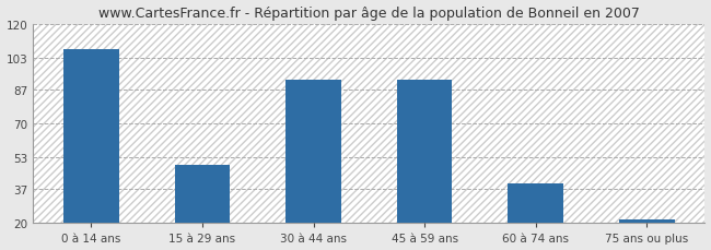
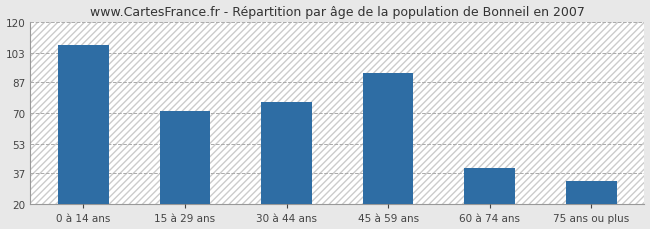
15 à 29 ans: 49 -> 71
30 à 44 ans: 92 -> 76
75 ans ou plus: 22 -> 33
